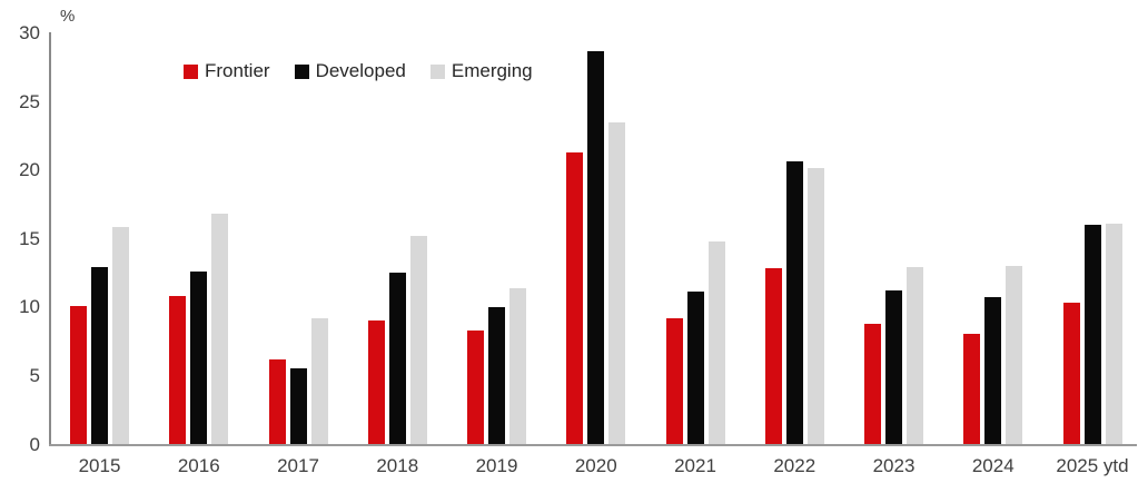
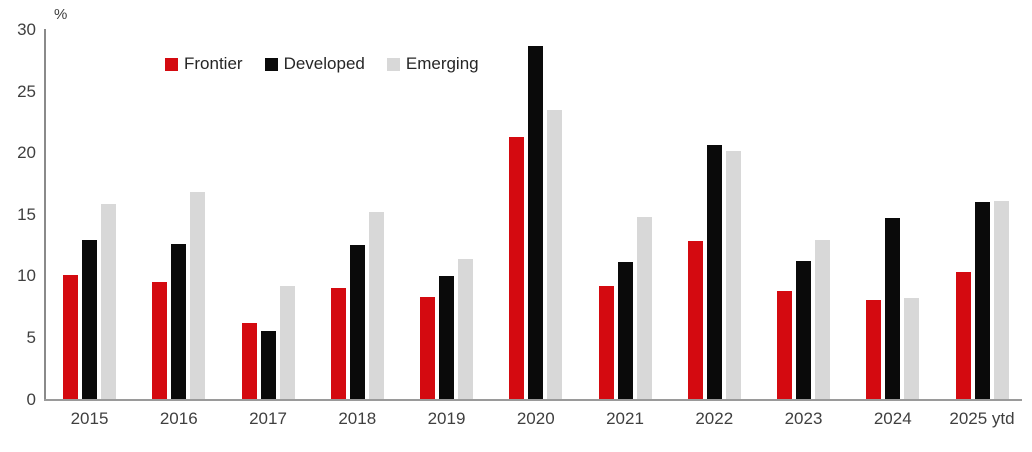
Frontier/2016: 10.8 -> 9.5
Developed/2024: 10.7 -> 14.7
Emerging/2024: 13.0 -> 8.2
